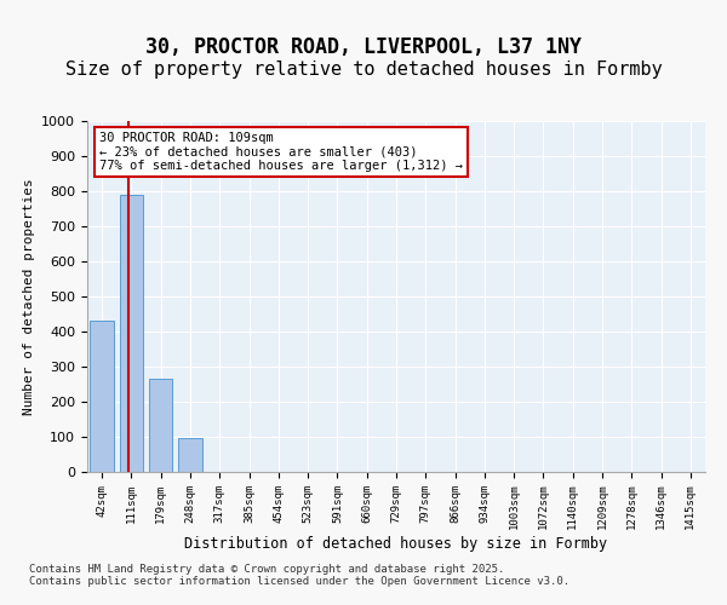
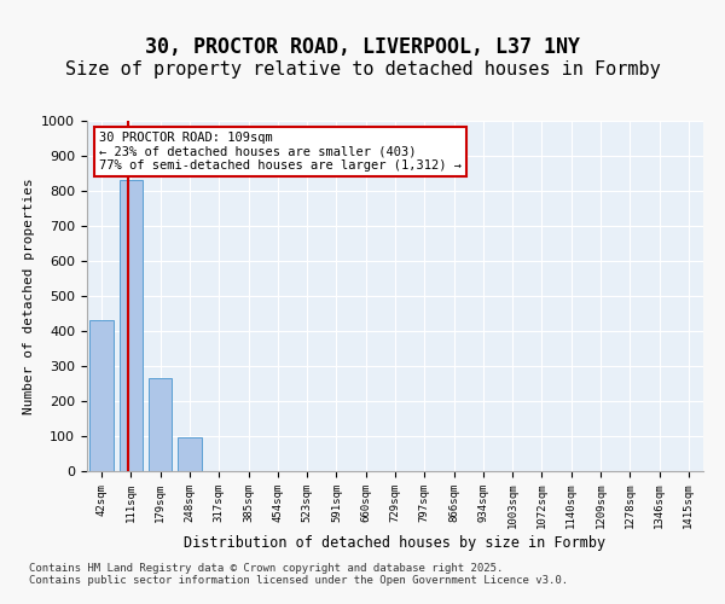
111sqm: 790 -> 830
